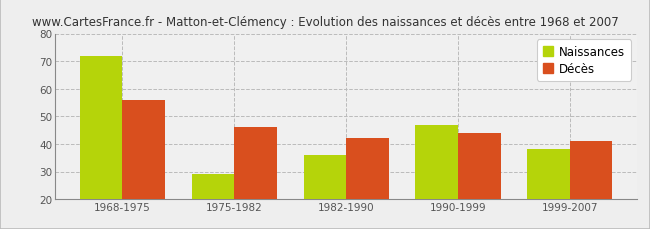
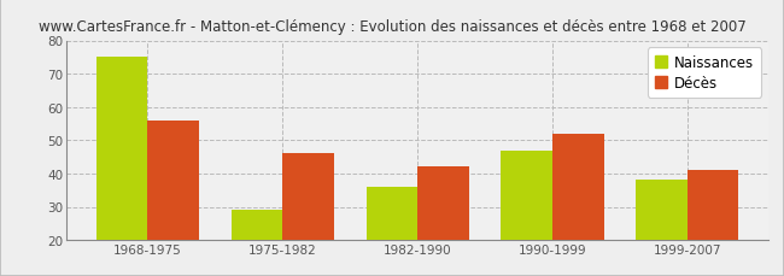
Naissances/1968-1975: 72 -> 75
Décès/1990-1999: 44 -> 52
